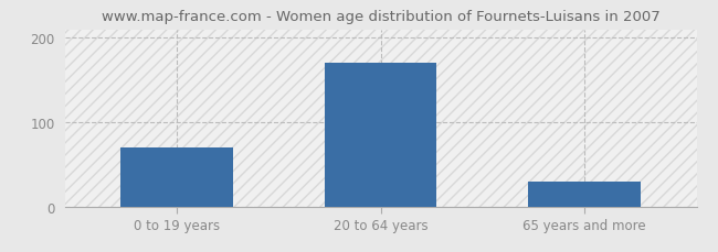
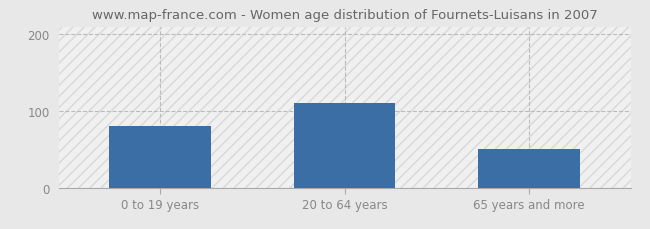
0 to 19 years: 70 -> 80
20 to 64 years: 170 -> 110
65 years and more: 30 -> 50
